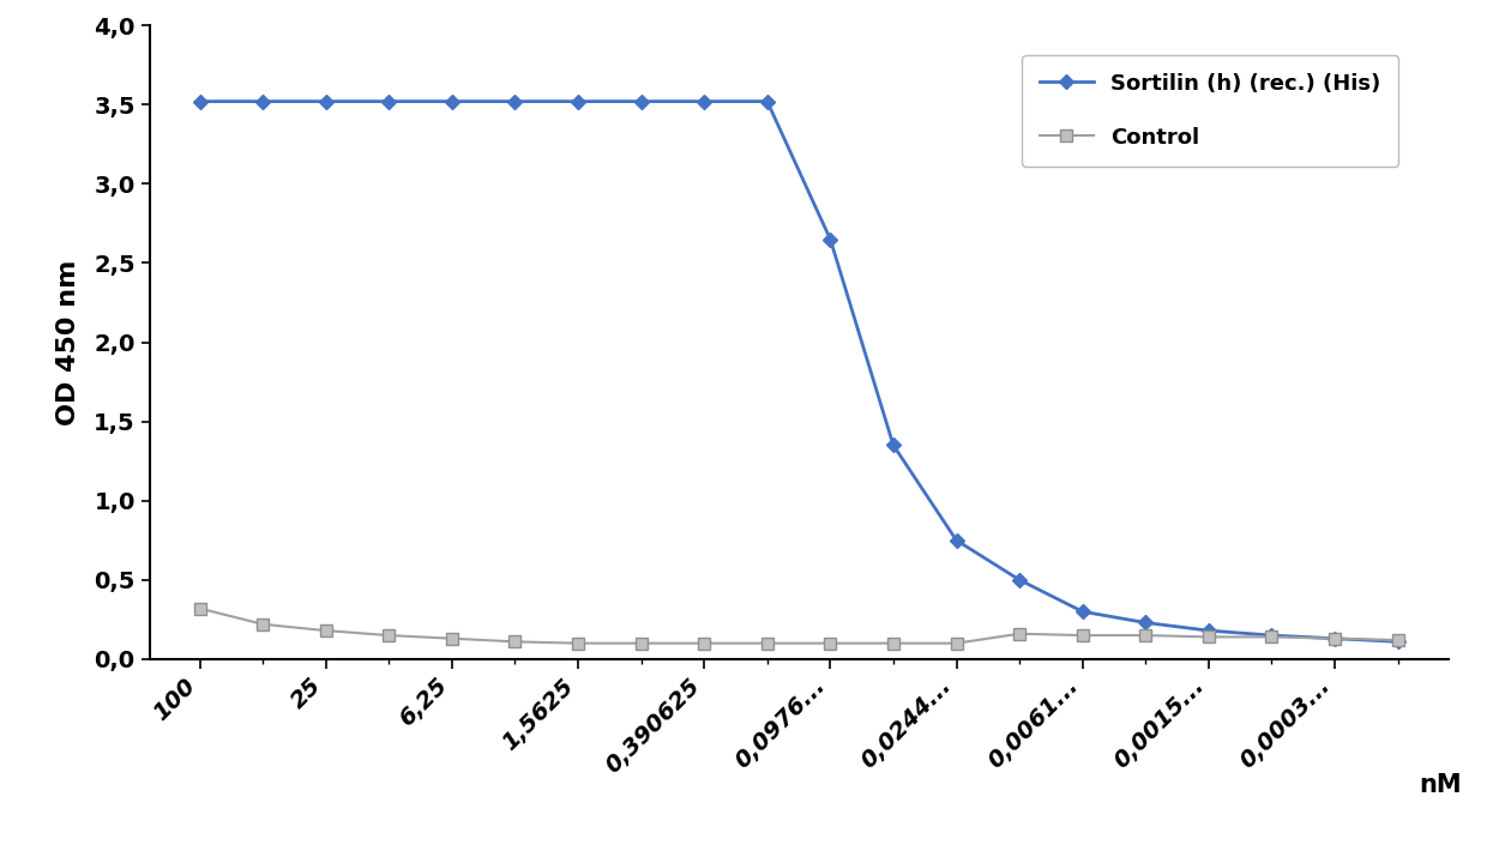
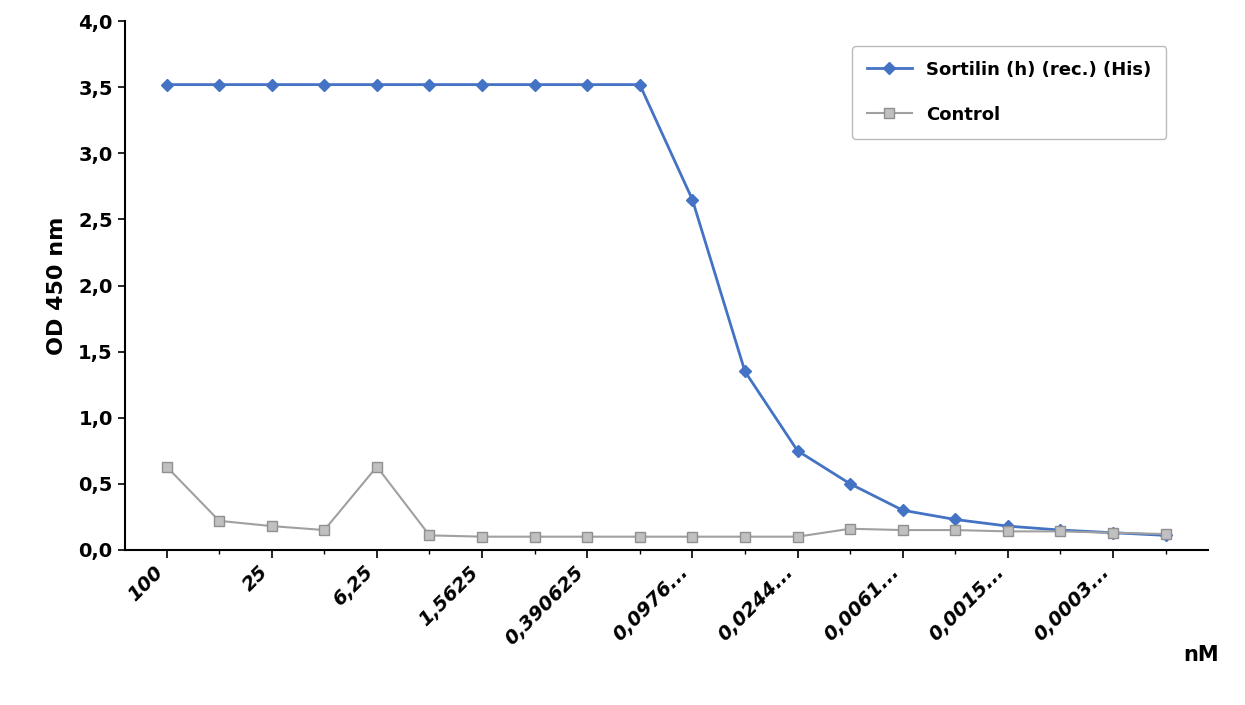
Control/100: 0,32 -> 0,63
Control/6,25: 0,13 -> 0,63
